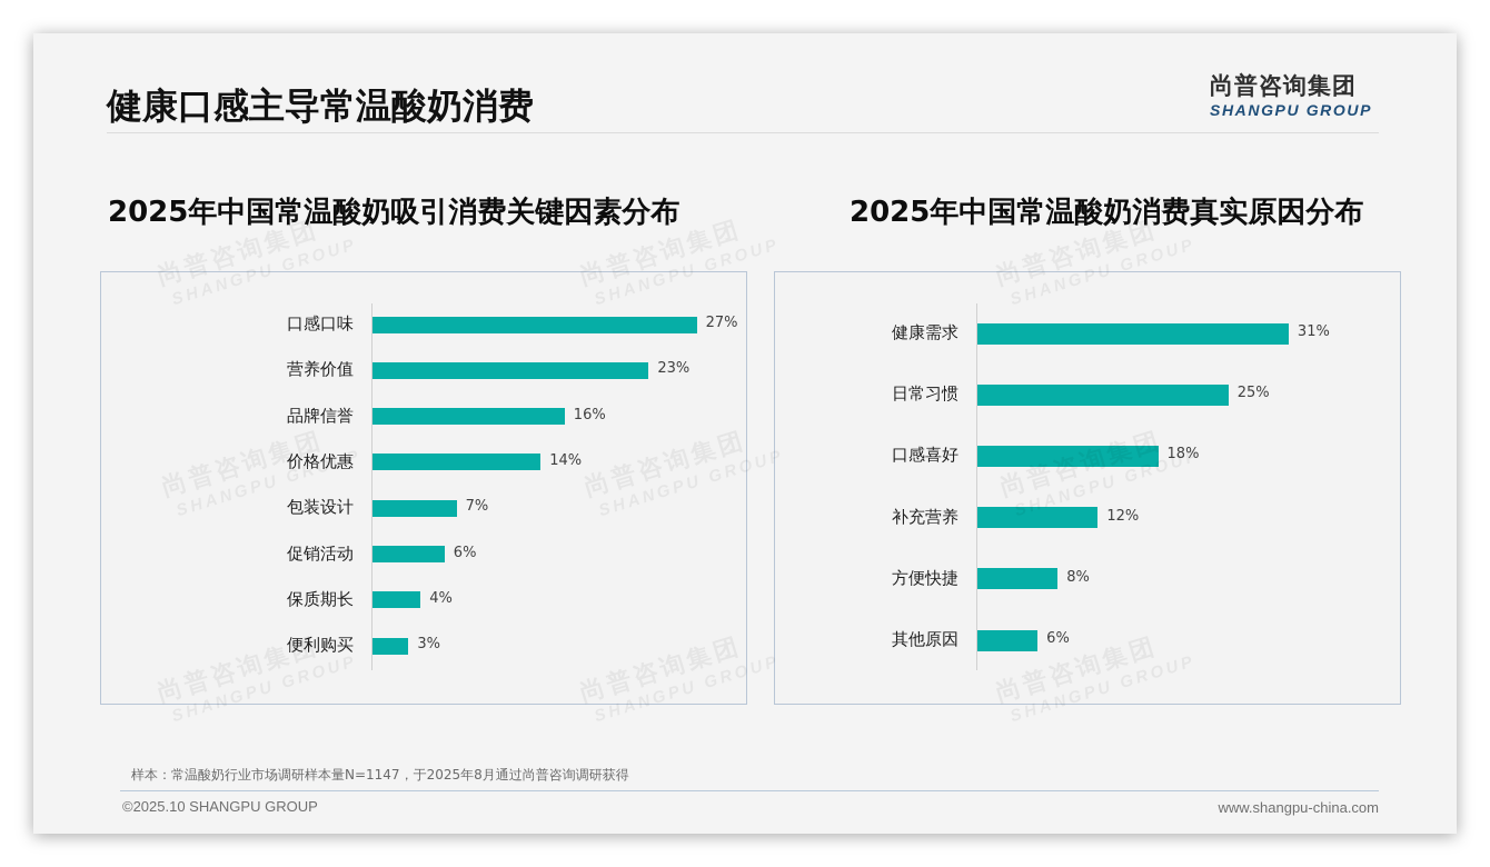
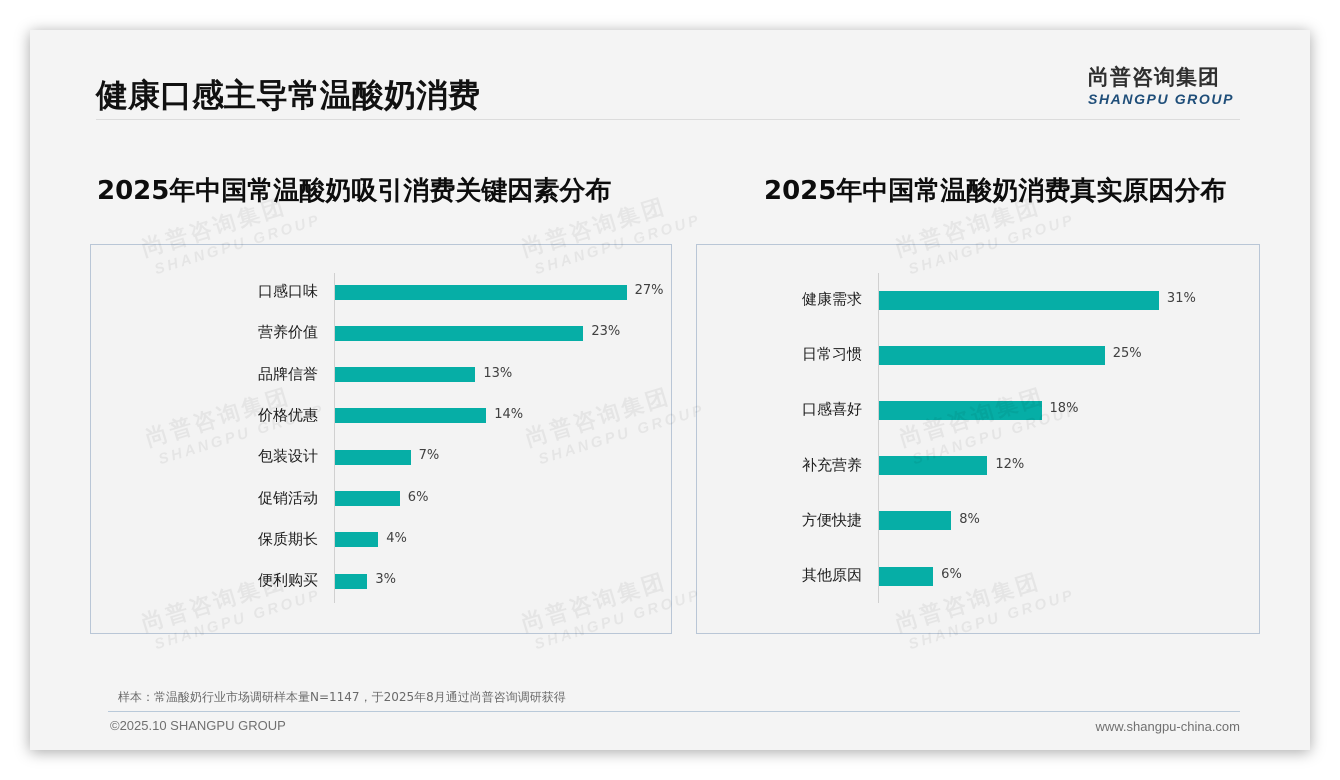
2025年中国常温酸奶吸引消费关键因素分布/品牌信誉: 16% -> 13%
